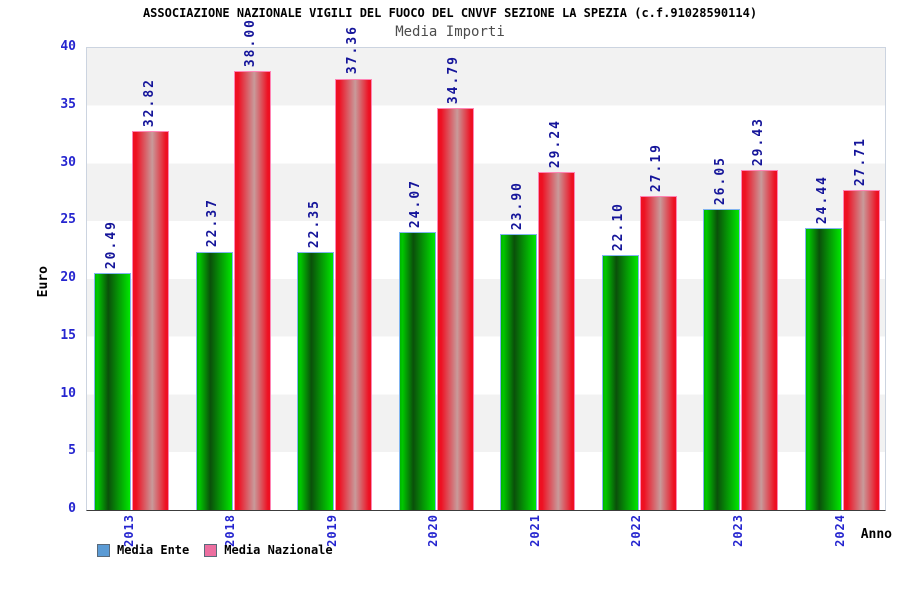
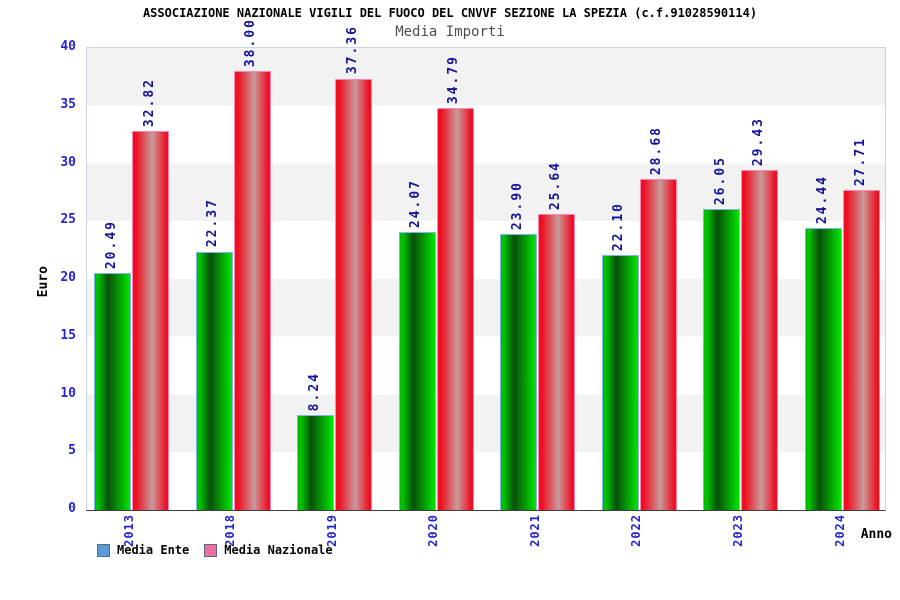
Media Ente/2019: 22.35 -> 8.24
Media Nazionale/2021: 29.24 -> 25.64
Media Nazionale/2022: 27.19 -> 28.68
